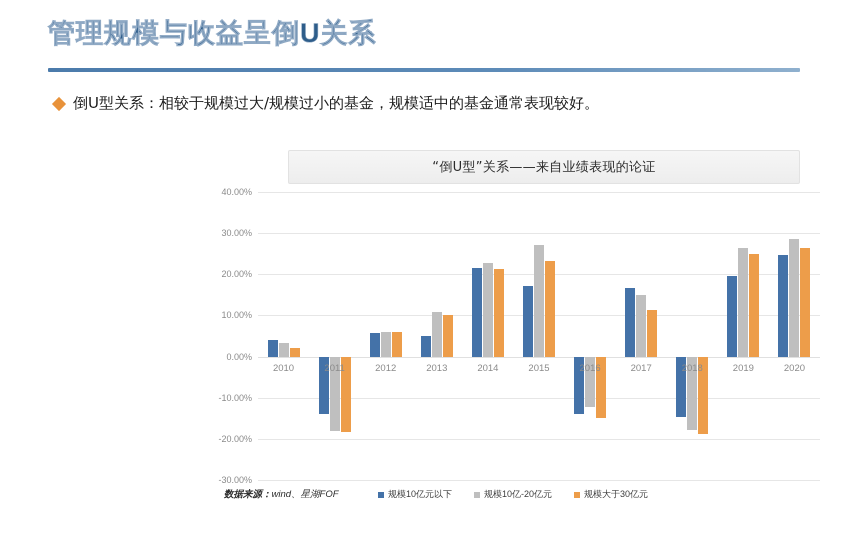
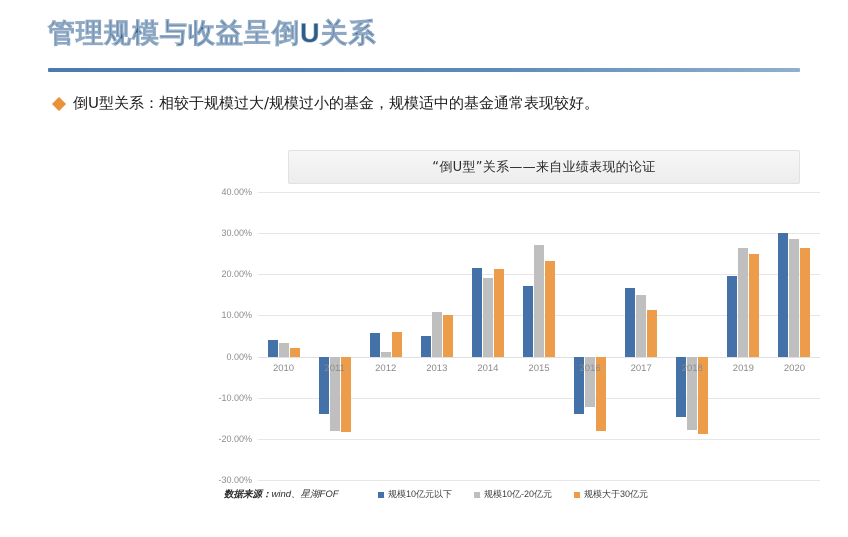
规模10亿-20亿元/2012: 6% -> 1%
规模10亿-20亿元/2014: 23% -> 19%
规模大于30亿元/2016: -15% -> -18%
规模10亿元以下/2020: 25% -> 30%
